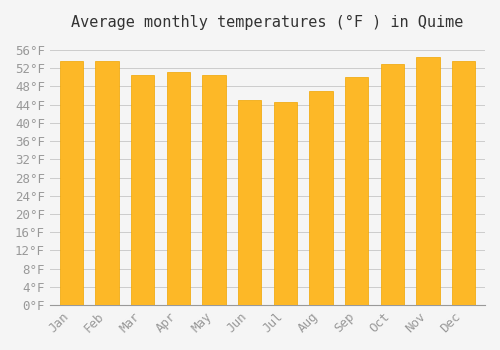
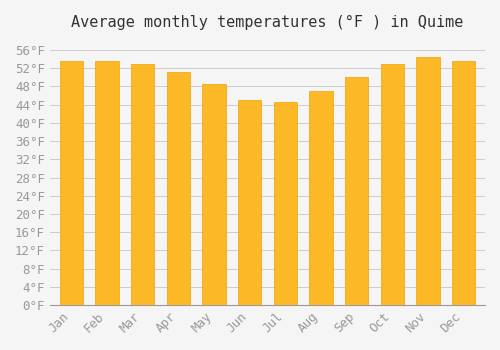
Mar: 50.5°F -> 53.0°F
May: 50.5°F -> 48.5°F
